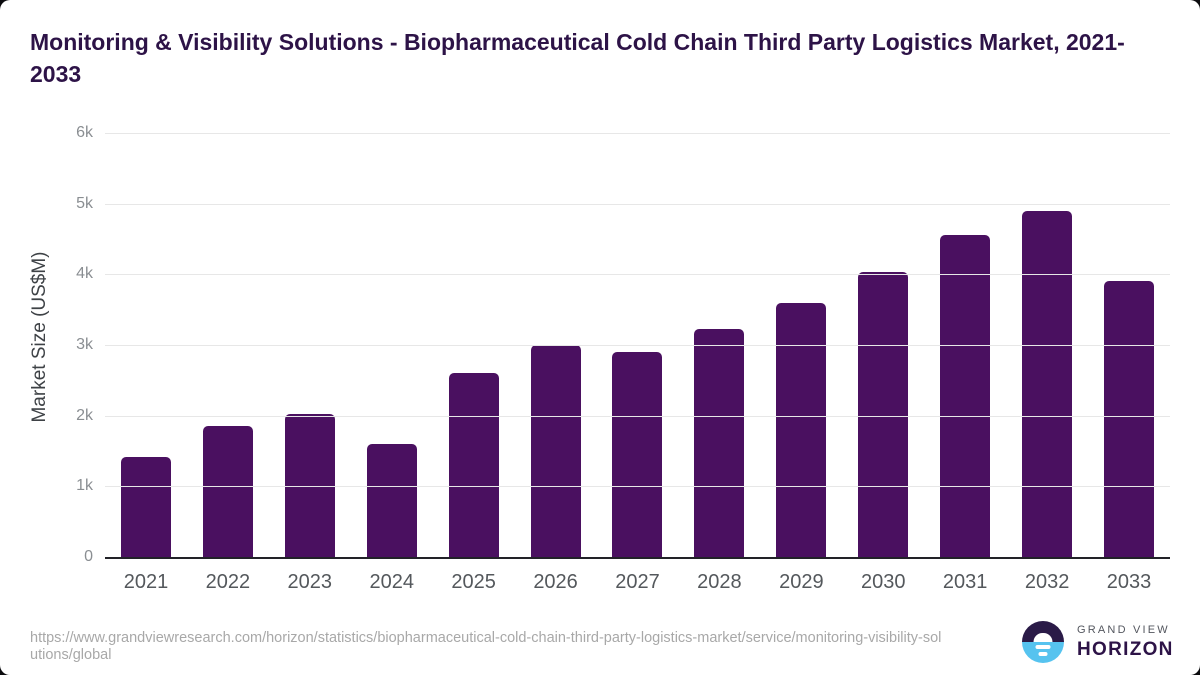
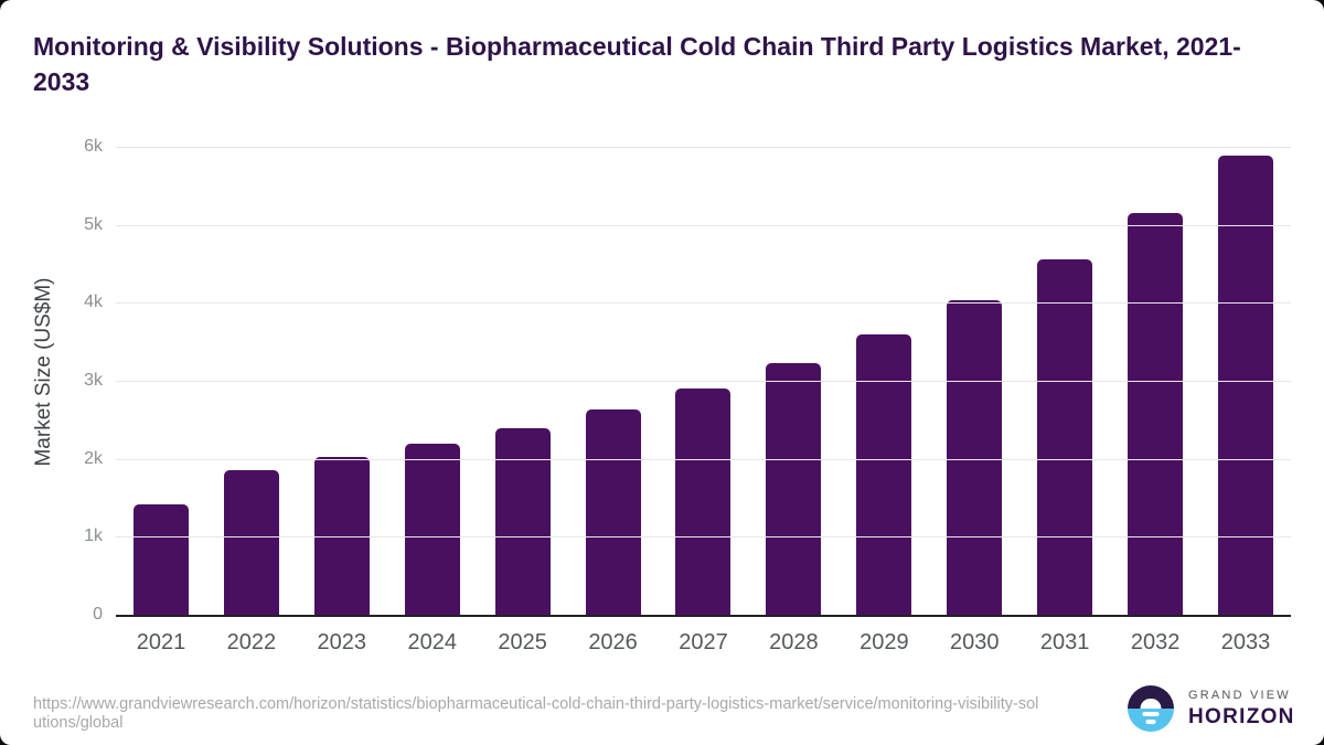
2024: 1.6k -> 2.2k
2025: 2.6k -> 2.4k
2026: 3.0k -> 2.6k
2032: 4.9k -> 5.2k
2033: 3.9k -> 5.9k
